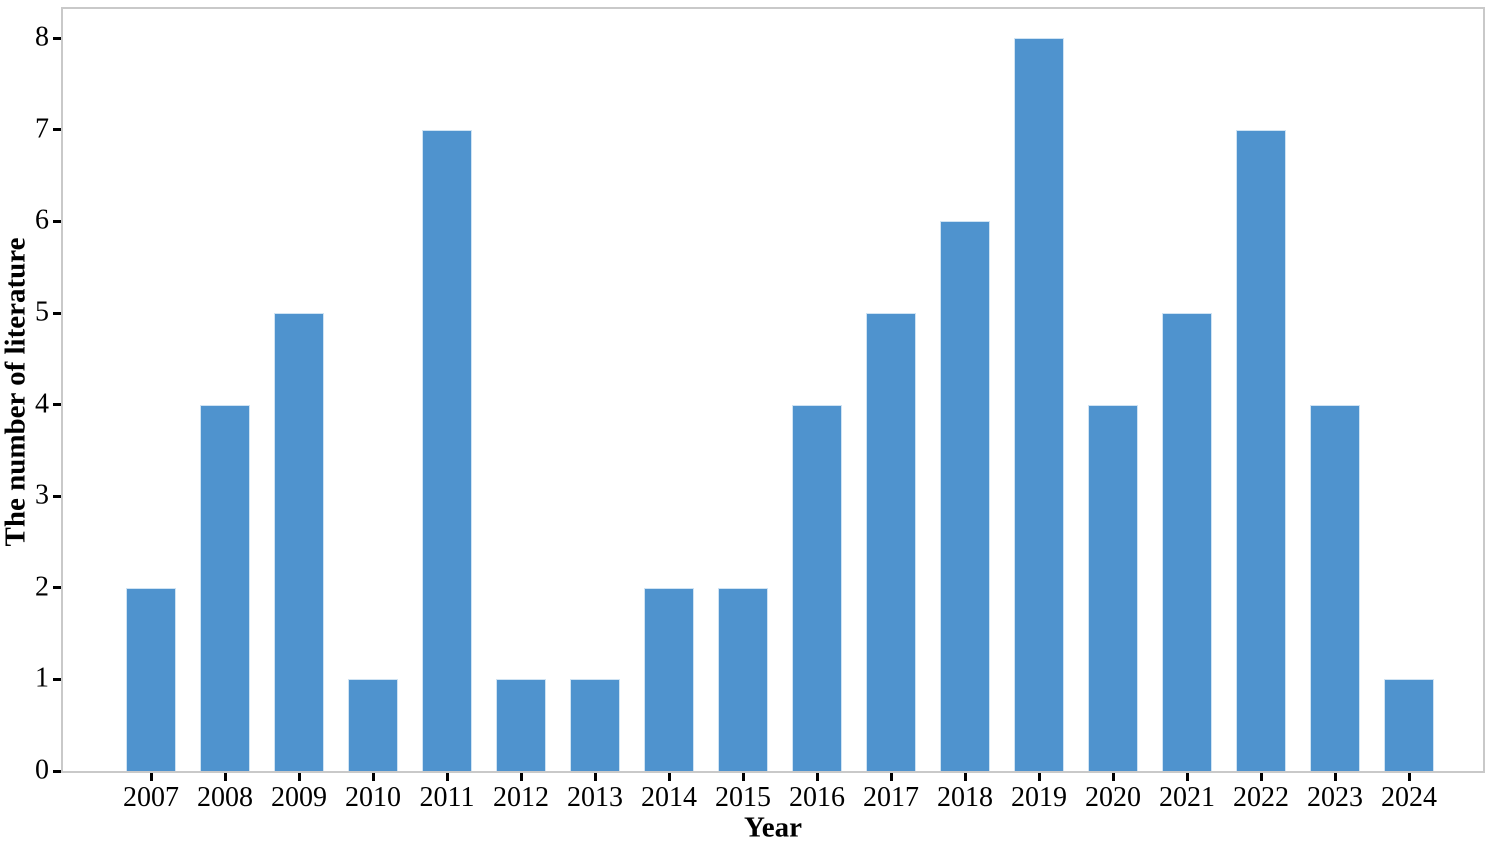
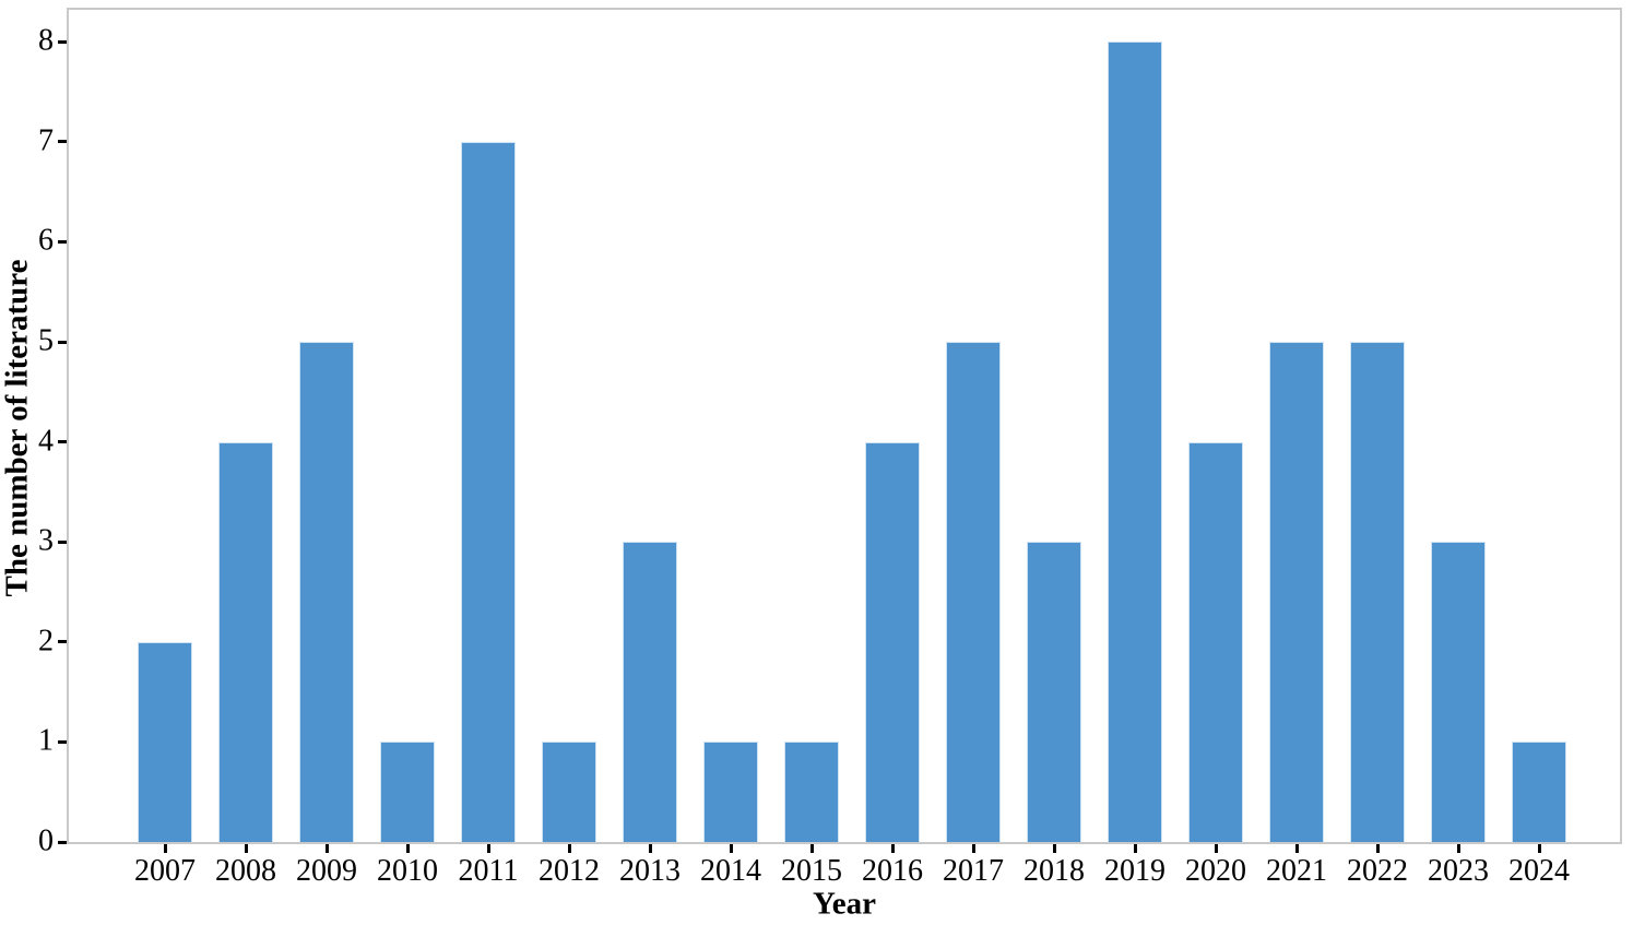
2013: 1 -> 3
2014: 2 -> 1
2015: 2 -> 1
2018: 6 -> 3
2022: 7 -> 5
2023: 4 -> 3
